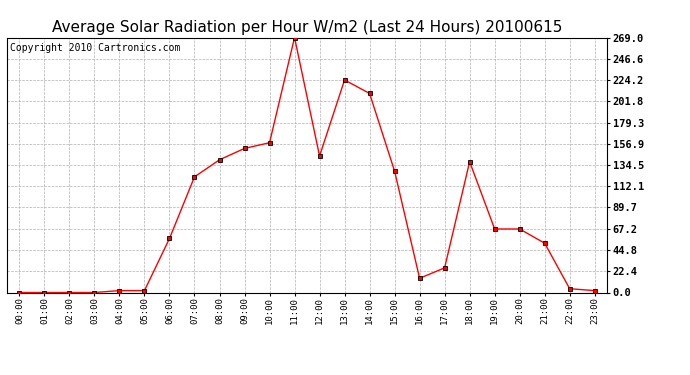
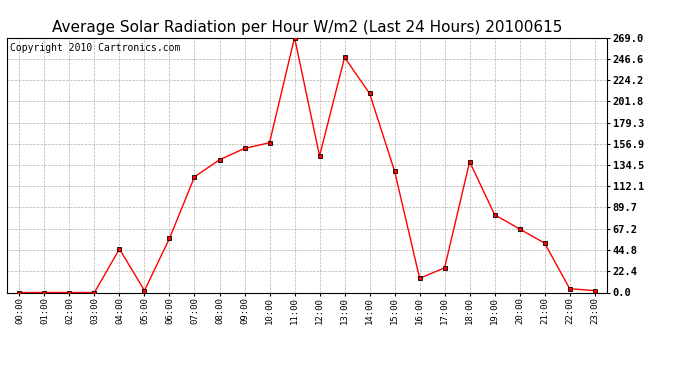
04:00: 2 -> 46
13:00: 224 -> 248
19:00: 67 -> 82
